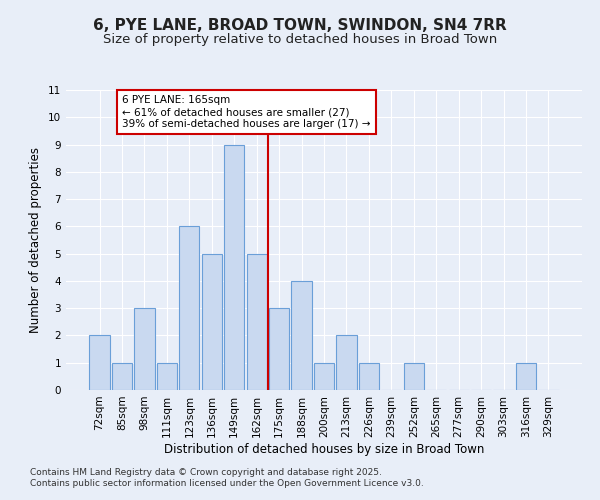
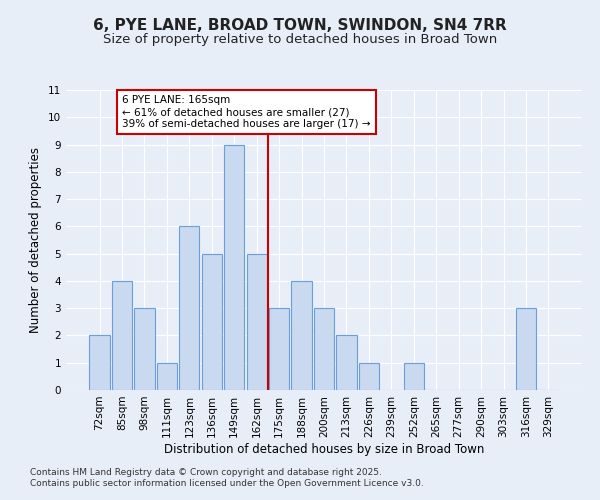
85sqm: 1 -> 4
200sqm: 1 -> 3
316sqm: 1 -> 3
